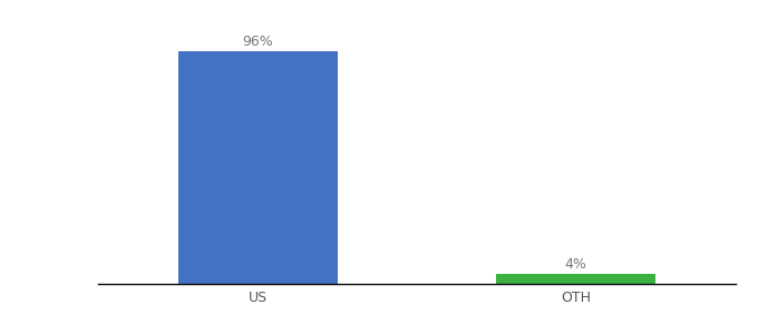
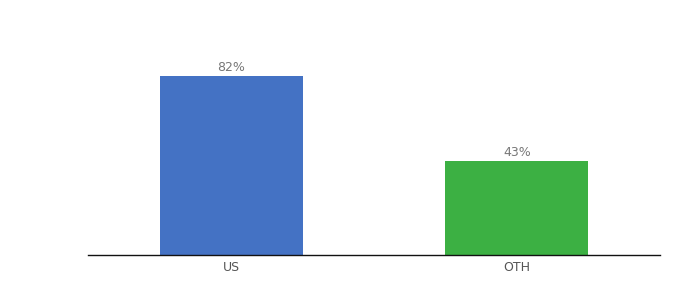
US: 96% -> 82%
OTH: 4% -> 43%
